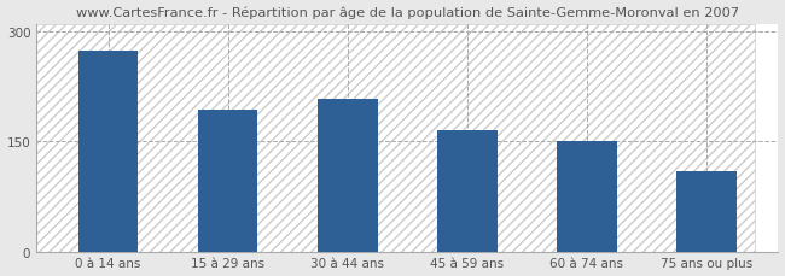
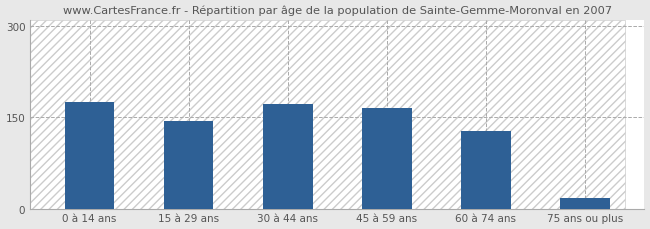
0 à 14 ans: 274 -> 175
15 à 29 ans: 194 -> 144
30 à 44 ans: 208 -> 172
60 à 74 ans: 150 -> 127
75 ans ou plus: 110 -> 18
